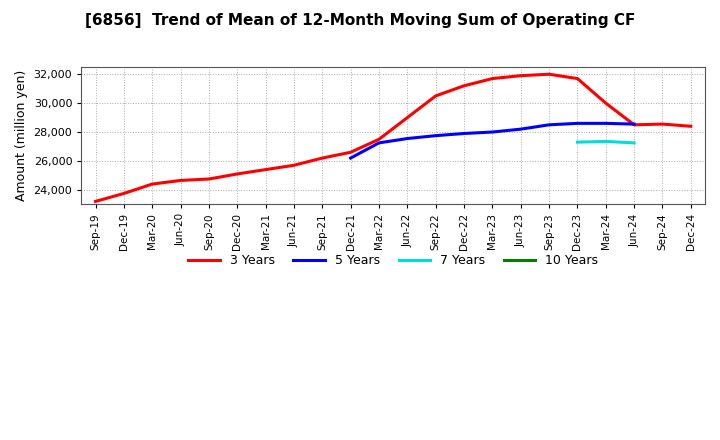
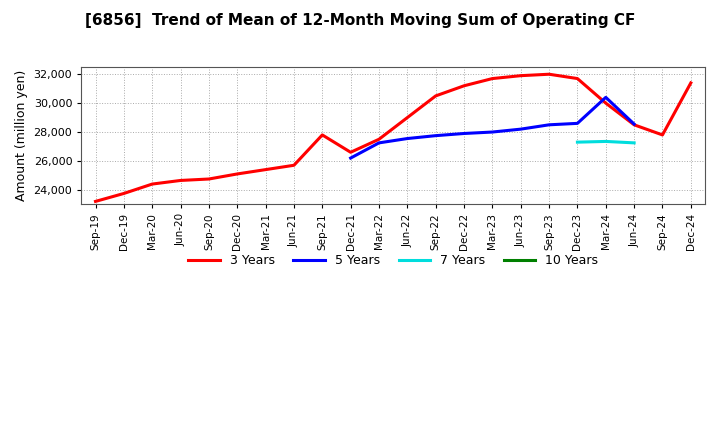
3 Years/Sep-21: 26,200 -> 27,800
5 Years/Mar-24: 28,600 -> 30,400
3 Years/Sep-24: 28,600 -> 27,800
3 Years/Dec-24: 28,400 -> 31,400
